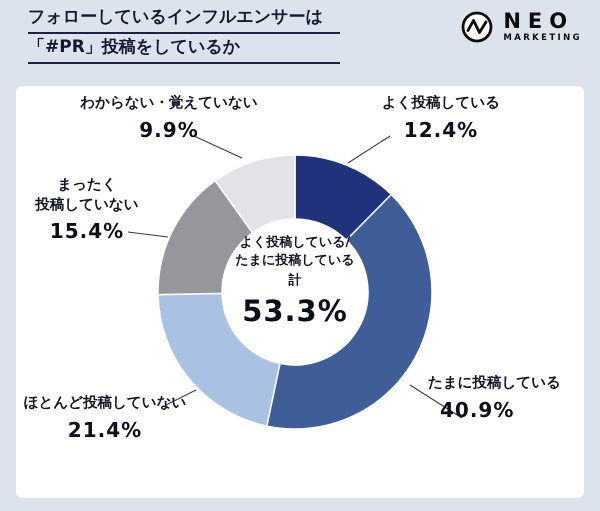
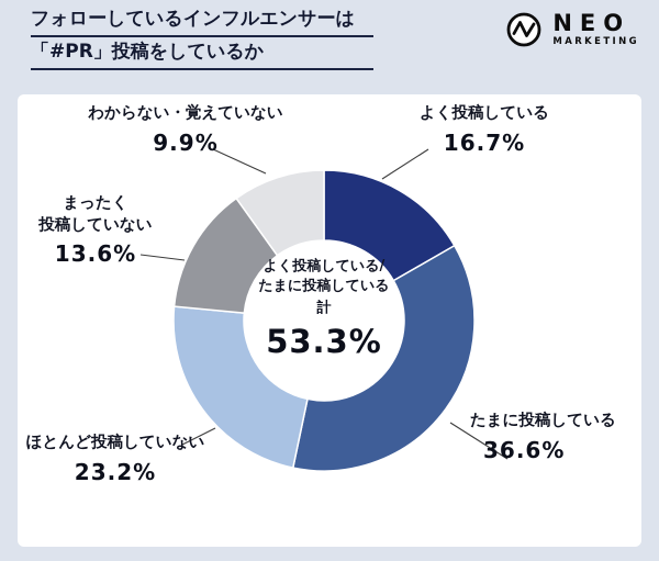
よく投稿している: 12.4% -> 16.7%
たまに投稿している: 40.9% -> 36.6%
ほとんど投稿していない: 21.4% -> 23.2%
まったく投稿していない: 15.4% -> 13.6%
